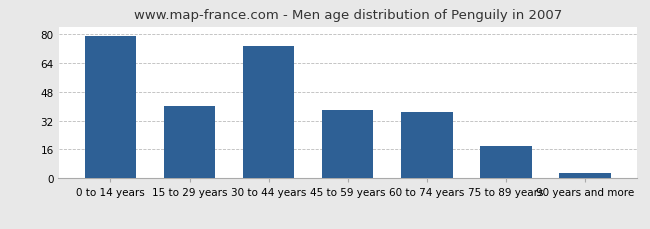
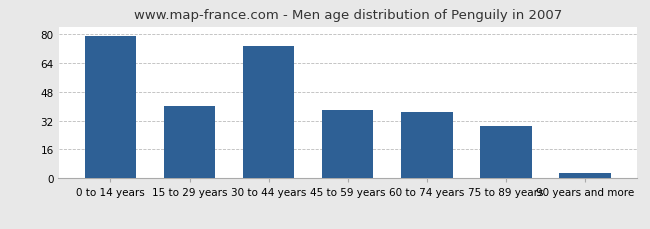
75 to 89 years: 18 -> 29
